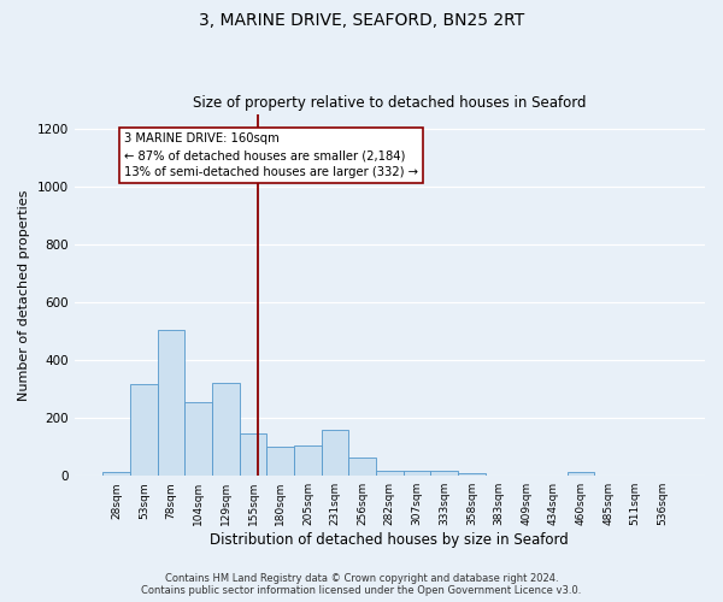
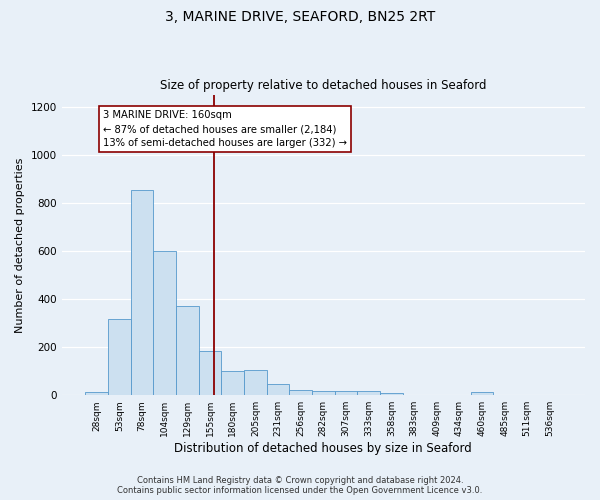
78sqm: 505 -> 855
104sqm: 255 -> 600
129sqm: 320 -> 370
155sqm: 145 -> 185
231sqm: 160 -> 45
256sqm: 65 -> 20
